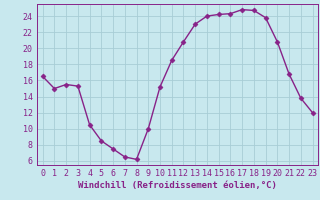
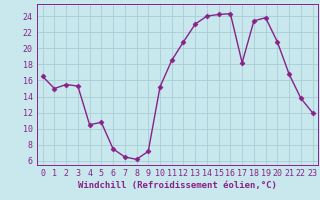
5: 8.5 -> 10.8
9: 10.0 -> 7.2
17: 24.8 -> 18.2
18: 24.7 -> 23.4
